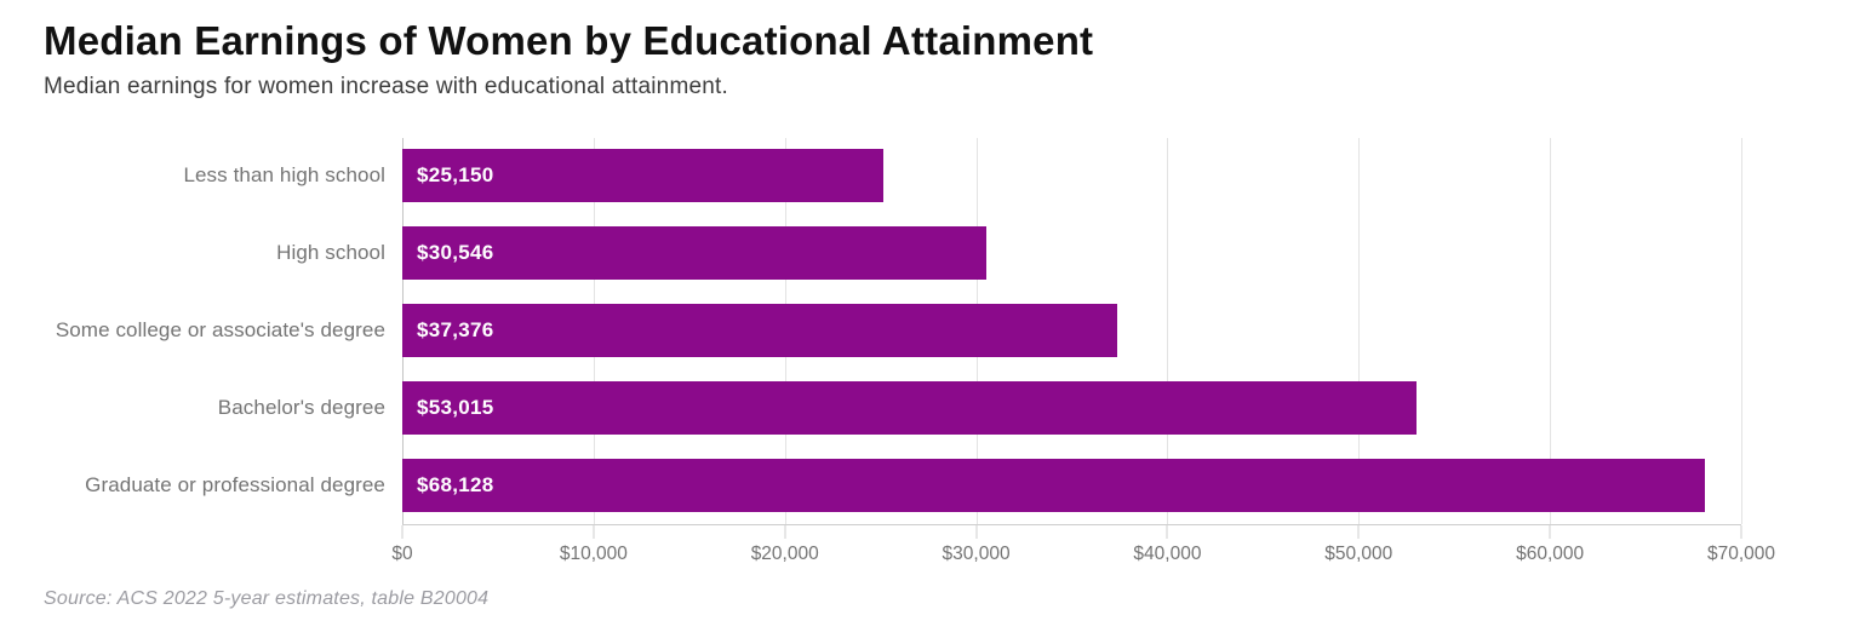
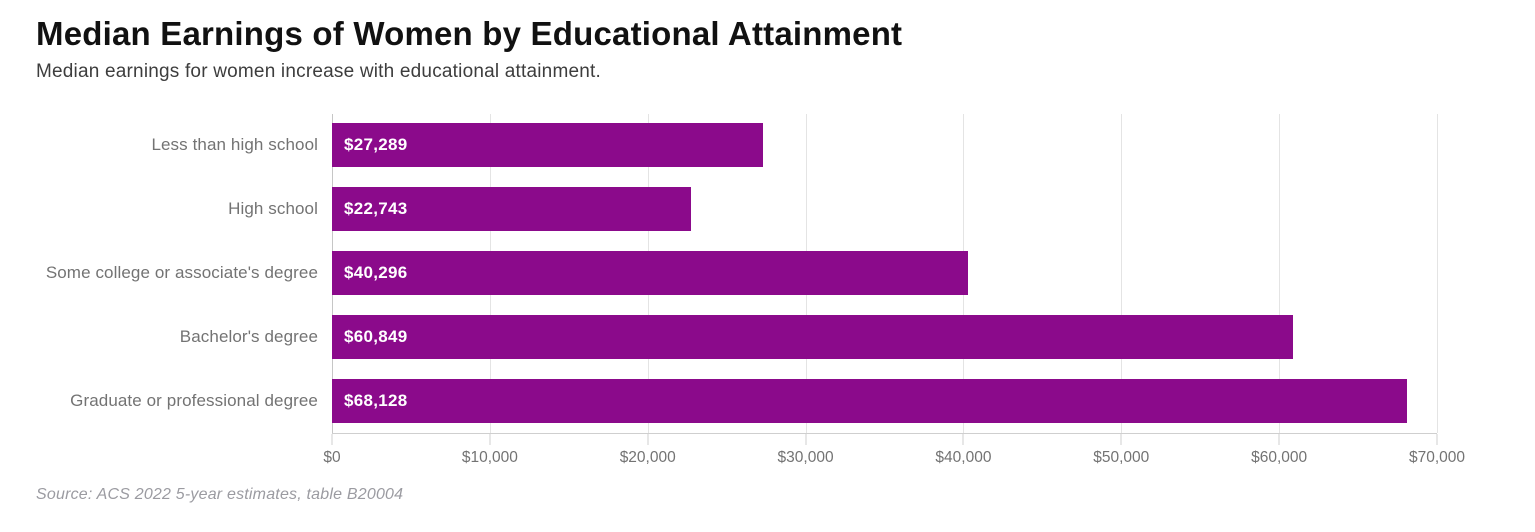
Less than high school: $25,150 -> $27,289
High school: $30,546 -> $22,743
Some college or associate's degree: $37,376 -> $40,296
Bachelor's degree: $53,015 -> $60,849
